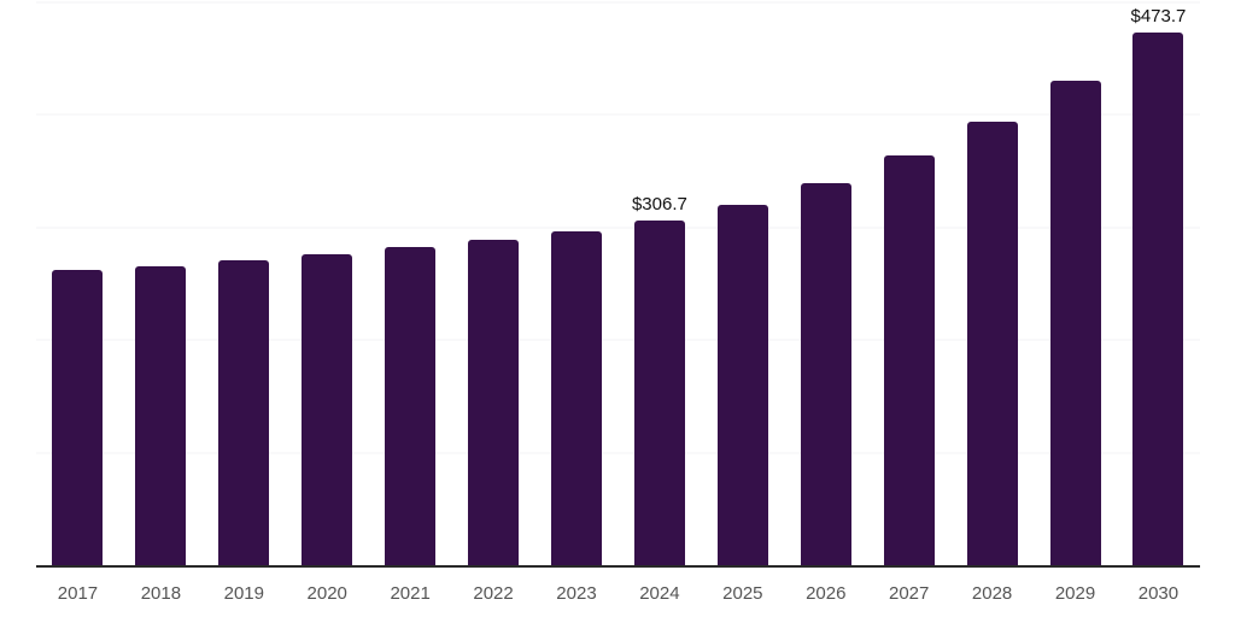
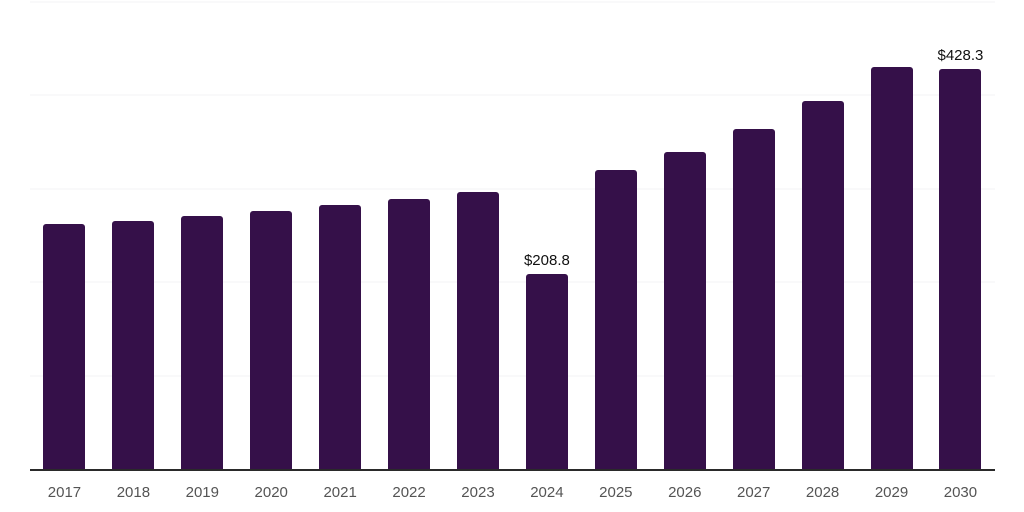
2024: $306.7 -> $208.8
2030: $473.7 -> $428.3
